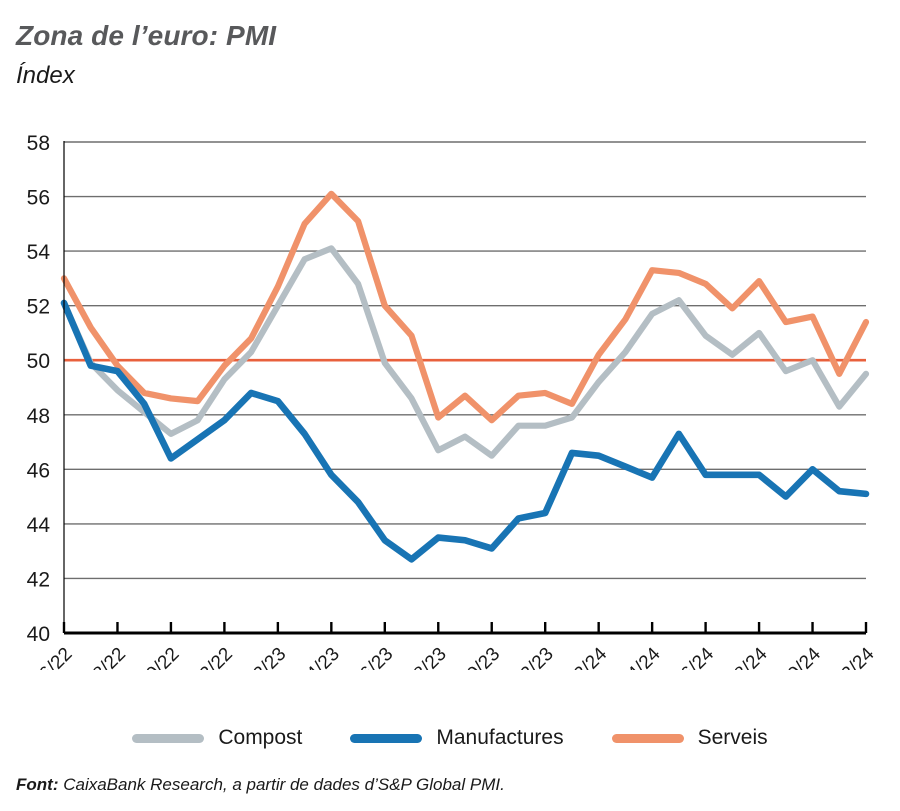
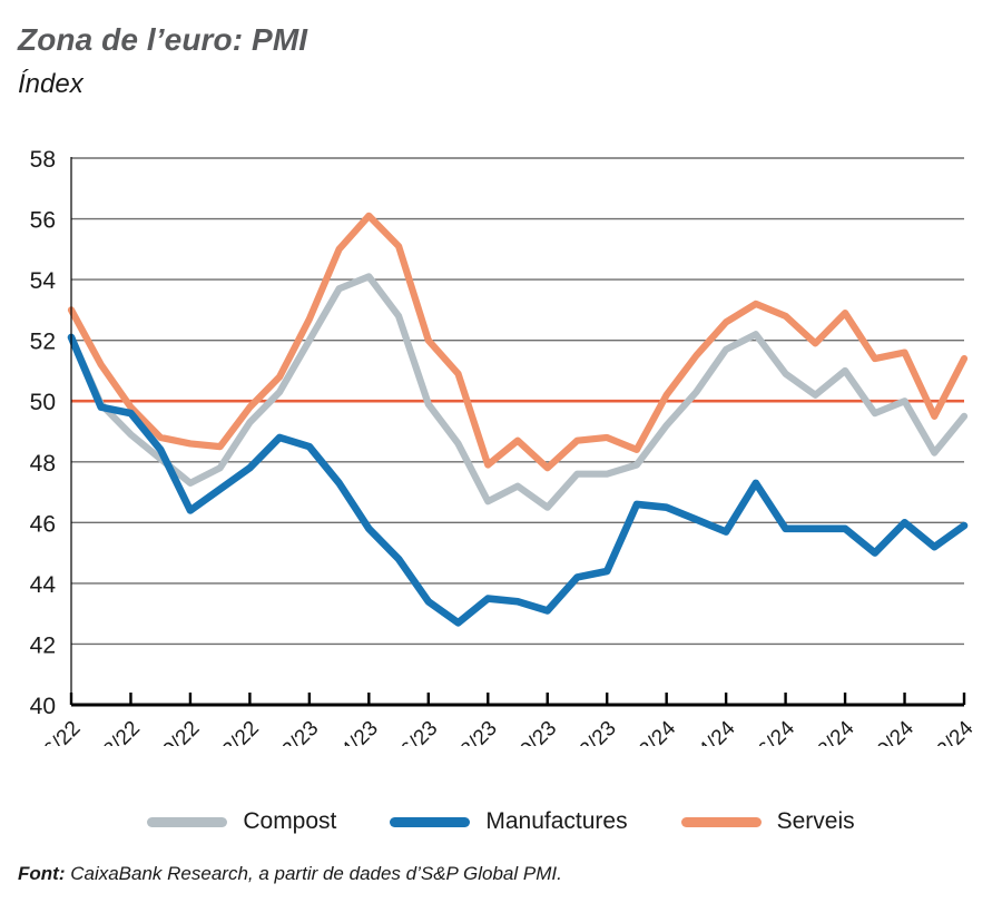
Serveis/04/24: 53.3 -> 52.6
Manufactures/12/24: 45.1 -> 45.9
